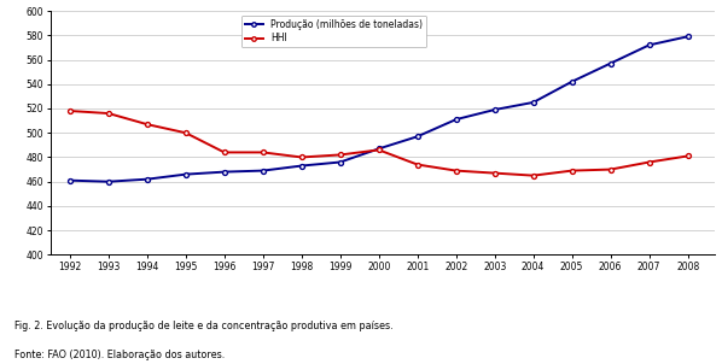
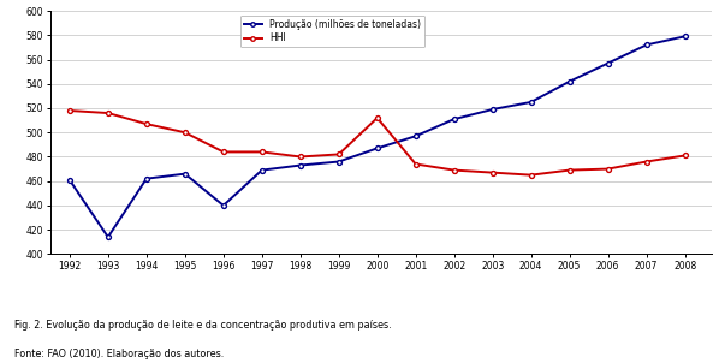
Produção (milhões de toneladas)/1993: 460 -> 414
Produção (milhões de toneladas)/1996: 468 -> 440
HHI/2000: 486 -> 512
